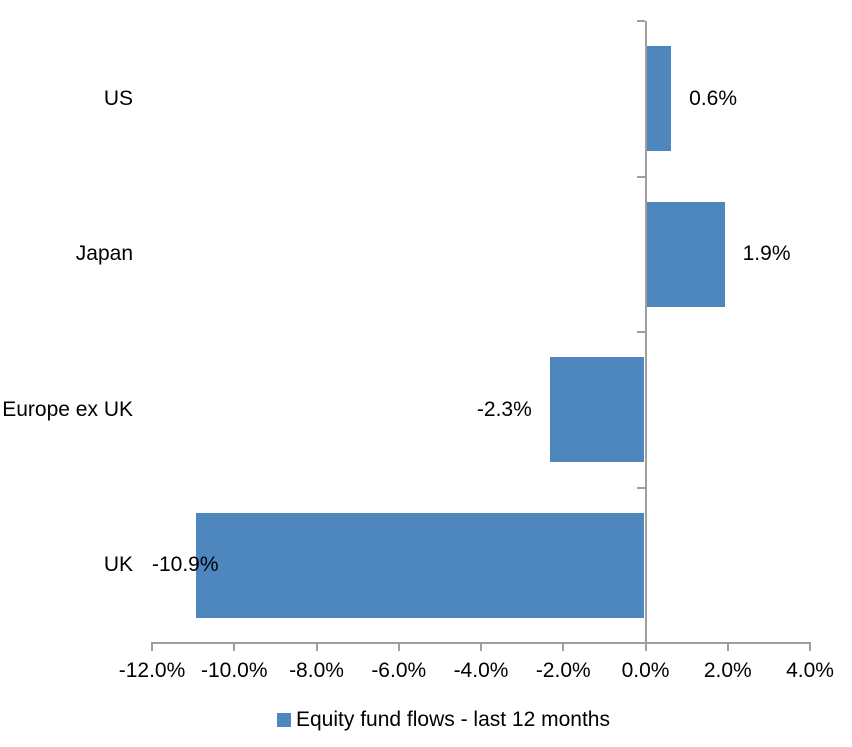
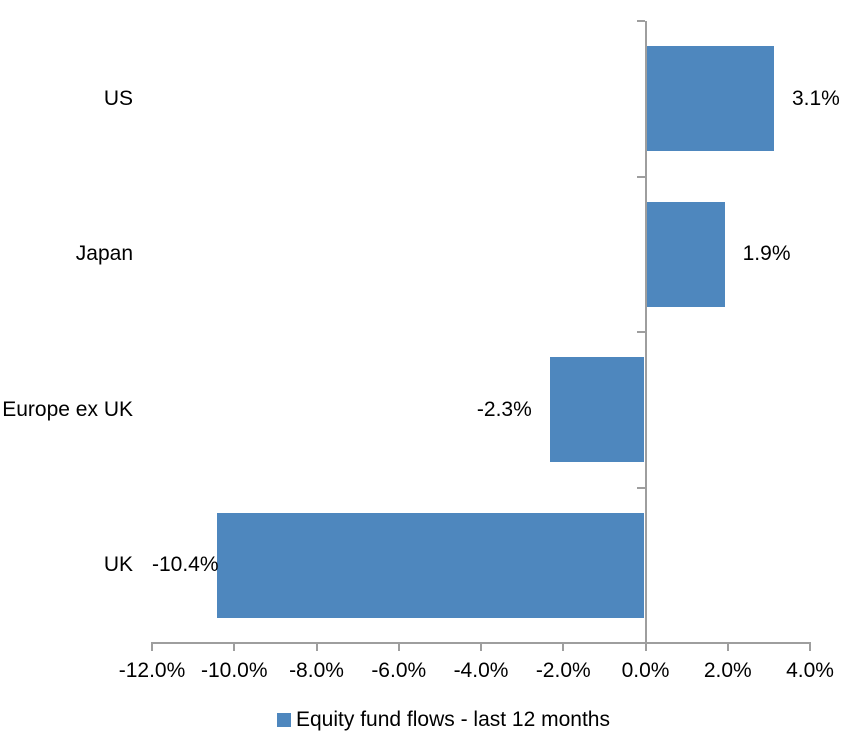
US: 0.6% -> 3.1%
UK: -10.9% -> -10.4%
